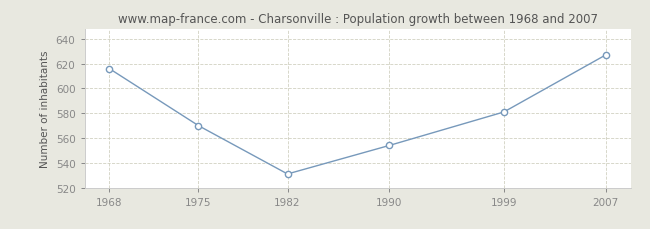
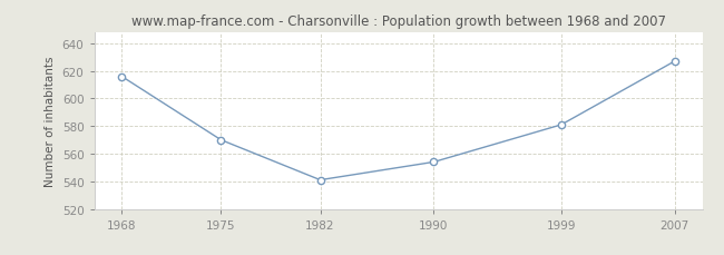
1982: 531 -> 541
